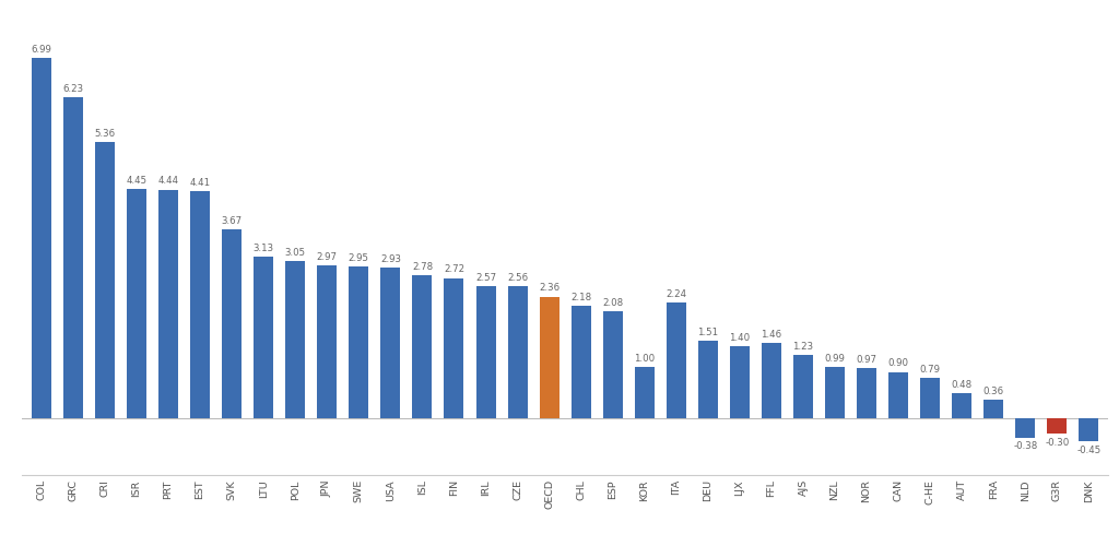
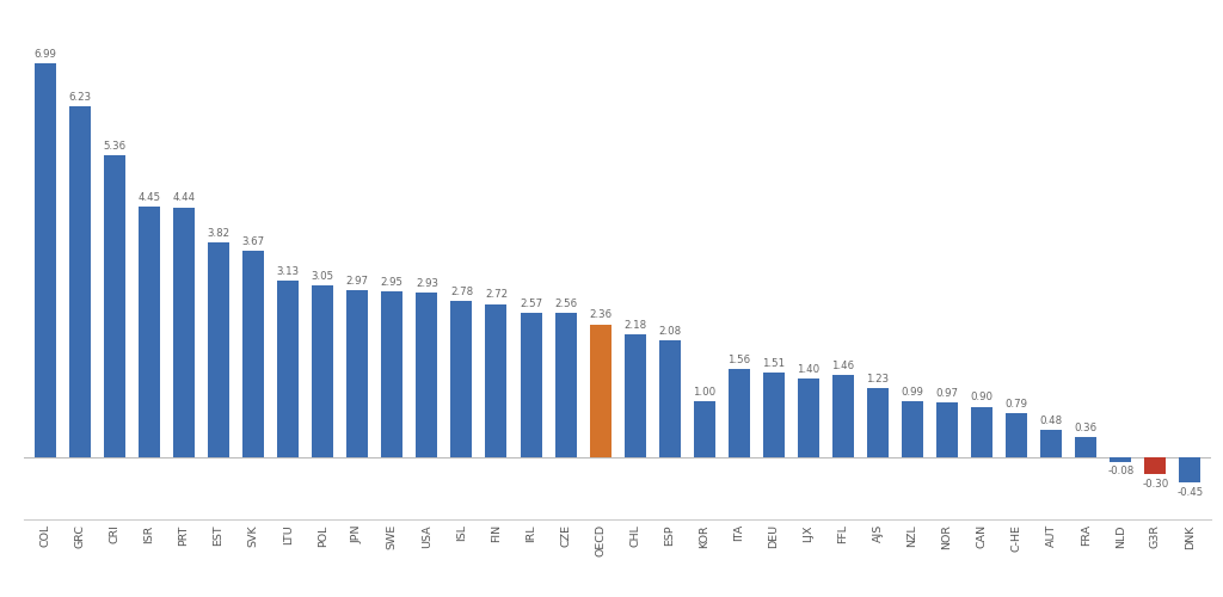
EST: 4.41 -> 3.82
ITA: 2.24 -> 1.56
NLD: -0.38 -> -0.08
